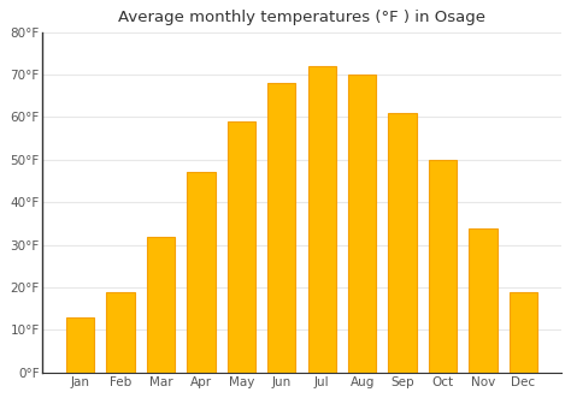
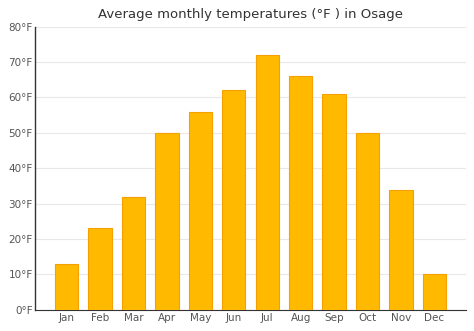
Feb: 19°F -> 23°F
Apr: 47°F -> 50°F
May: 59°F -> 56°F
Jun: 68°F -> 62°F
Aug: 70°F -> 66°F
Dec: 19°F -> 10°F
